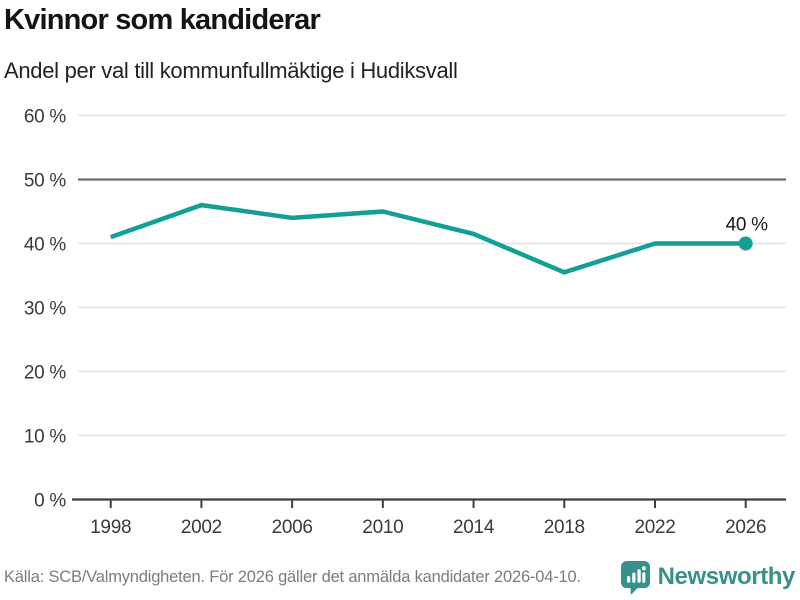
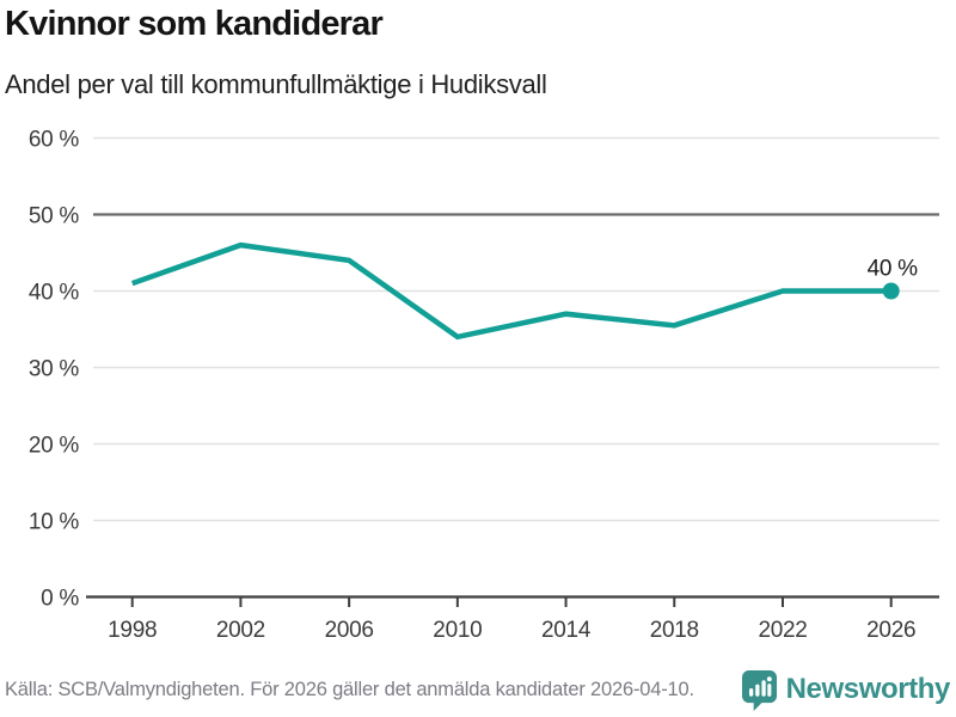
2010: 45% -> 34%
2014: 42% -> 37%
